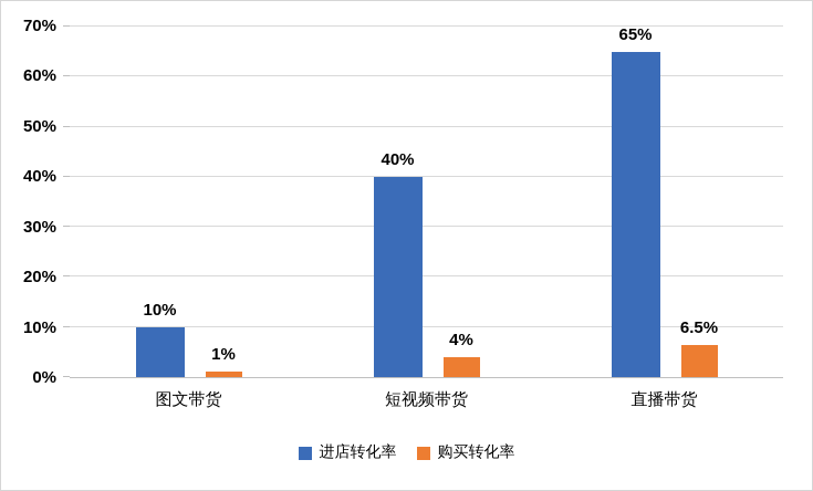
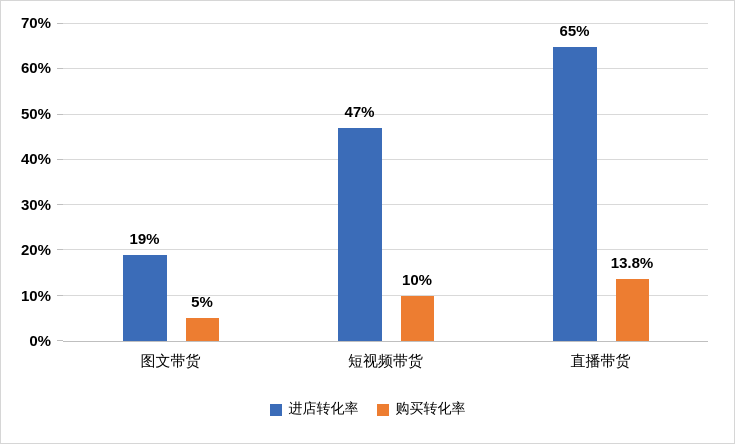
进店转化率/图文带货: 10% -> 19%
购买转化率/图文带货: 1% -> 5%
进店转化率/短视频带货: 40% -> 47%
购买转化率/短视频带货: 4% -> 10%
购买转化率/直播带货: 6.5% -> 13.8%
